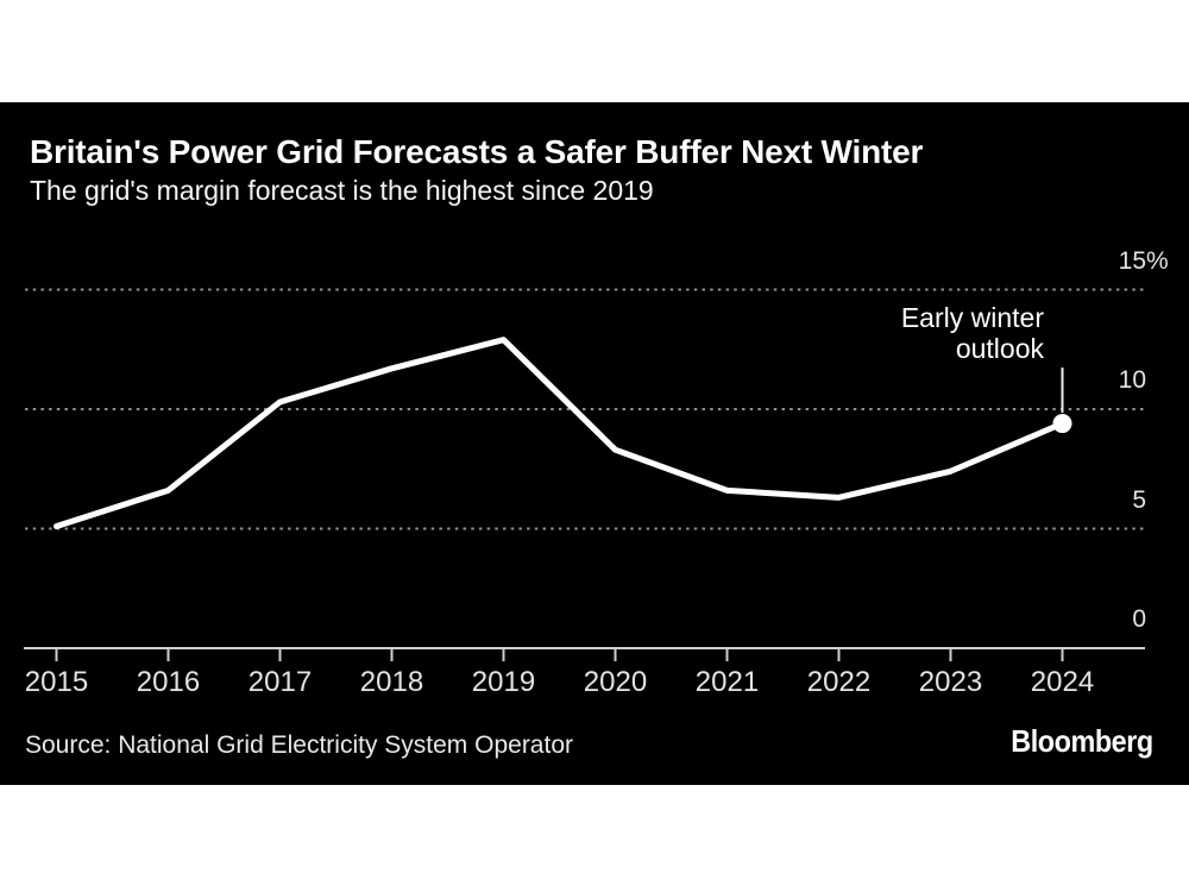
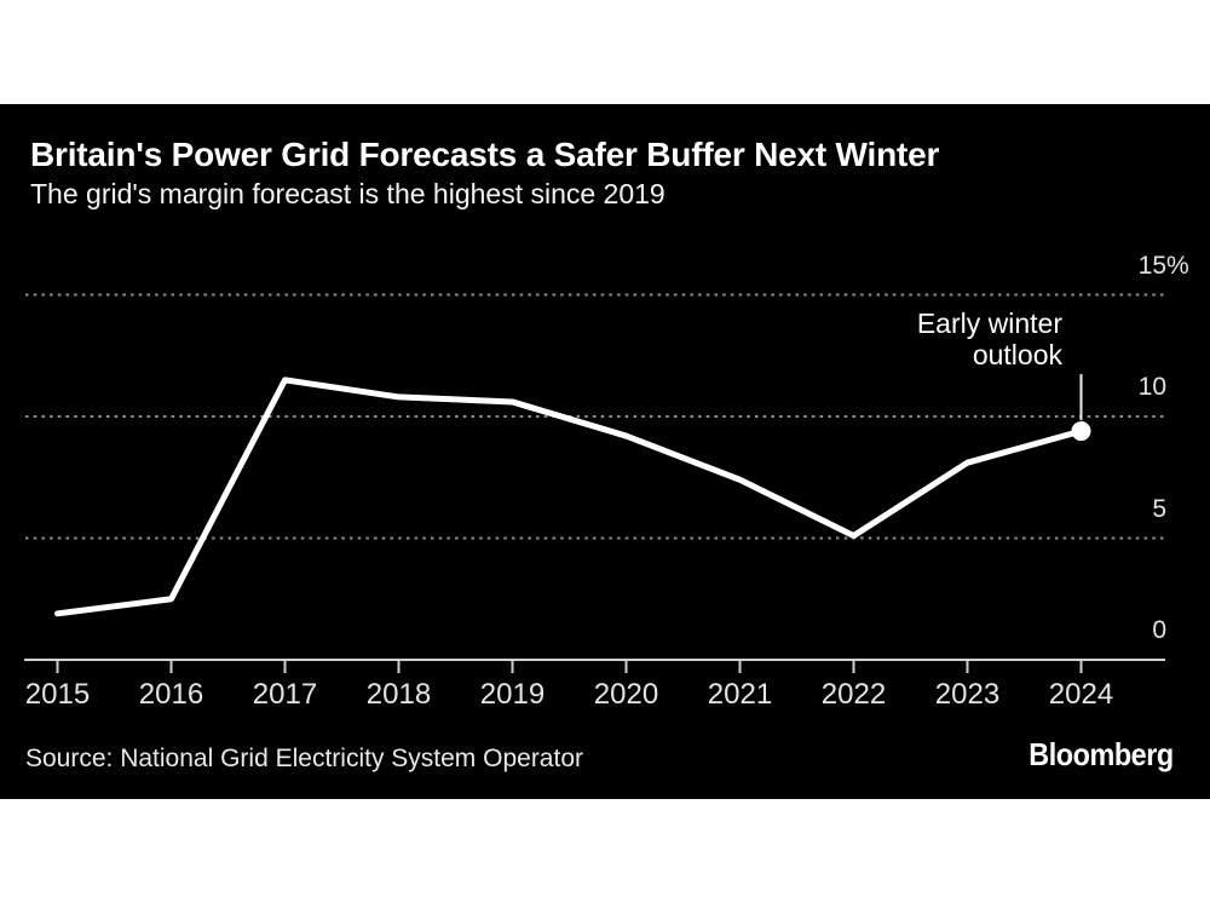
2015: 5.1 -> 1.9
2016: 6.6 -> 2.5
2017: 10.3 -> 11.5
2018: 11.7 -> 10.8
2019: 12.9 -> 10.6
2020: 8.3 -> 9.2
2021: 6.6 -> 7.4
2022: 6.3 -> 5.1
2023: 7.4 -> 8.1
